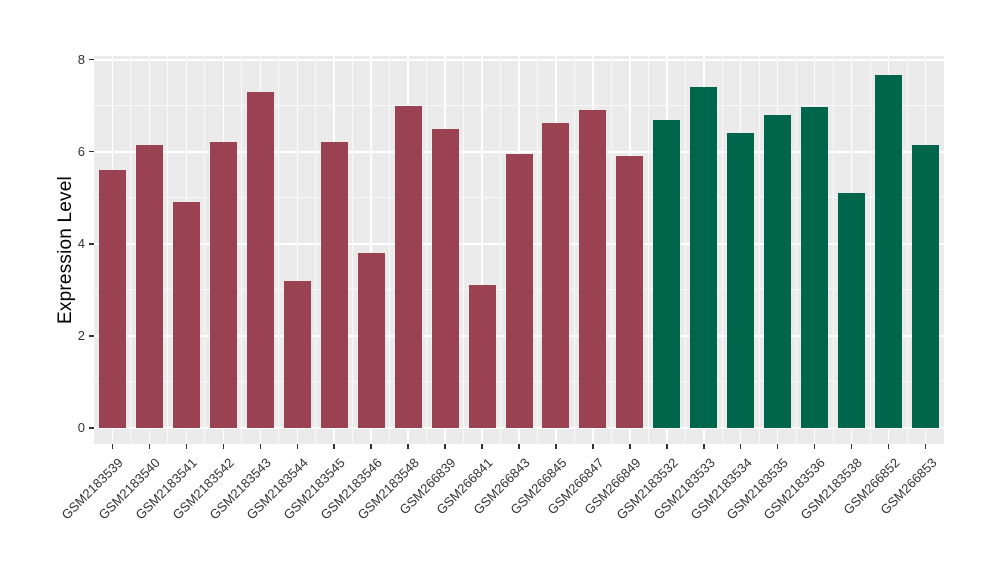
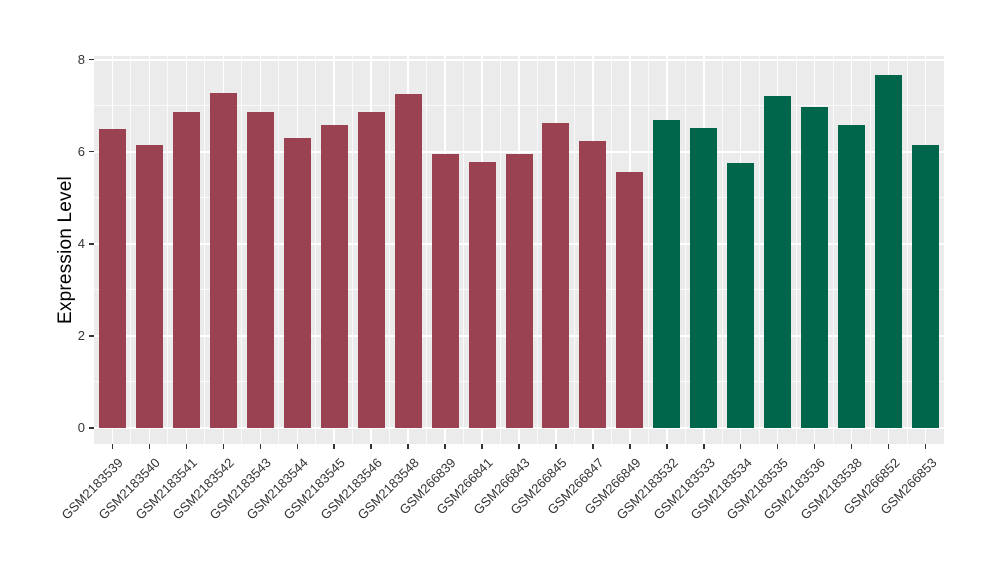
GSM2183539: 5.6 -> 6.5
GSM2183541: 4.9 -> 6.9
GSM2183542: 6.2 -> 7.3
GSM2183543: 7.3 -> 6.9
GSM2183544: 3.2 -> 6.3
GSM2183545: 6.2 -> 6.6
GSM2183546: 3.8 -> 6.9
GSM2183548: 7.0 -> 7.3
GSM266839: 6.5 -> 5.9
GSM266841: 3.1 -> 5.8
GSM266847: 6.9 -> 6.2
GSM266849: 5.9 -> 5.6
GSM2183533: 7.4 -> 6.5
GSM2183534: 6.4 -> 5.8
GSM2183535: 6.8 -> 7.2
GSM2183538: 5.1 -> 6.6
